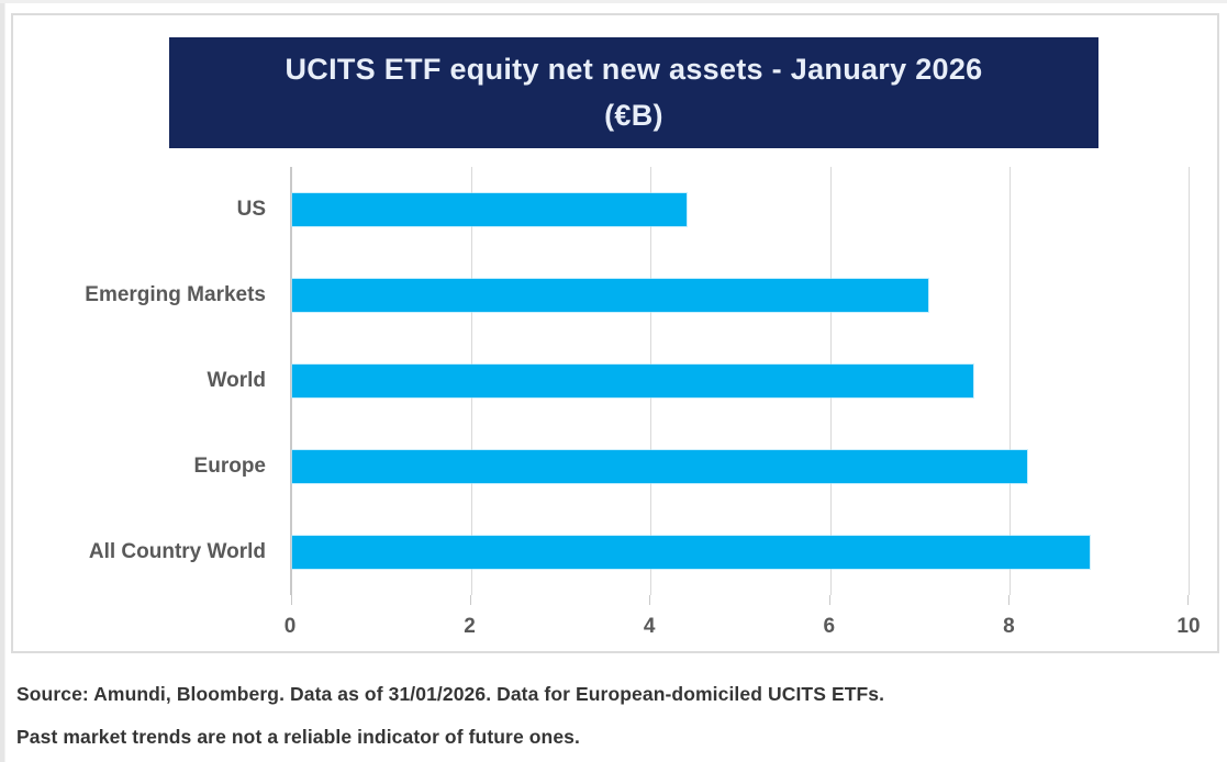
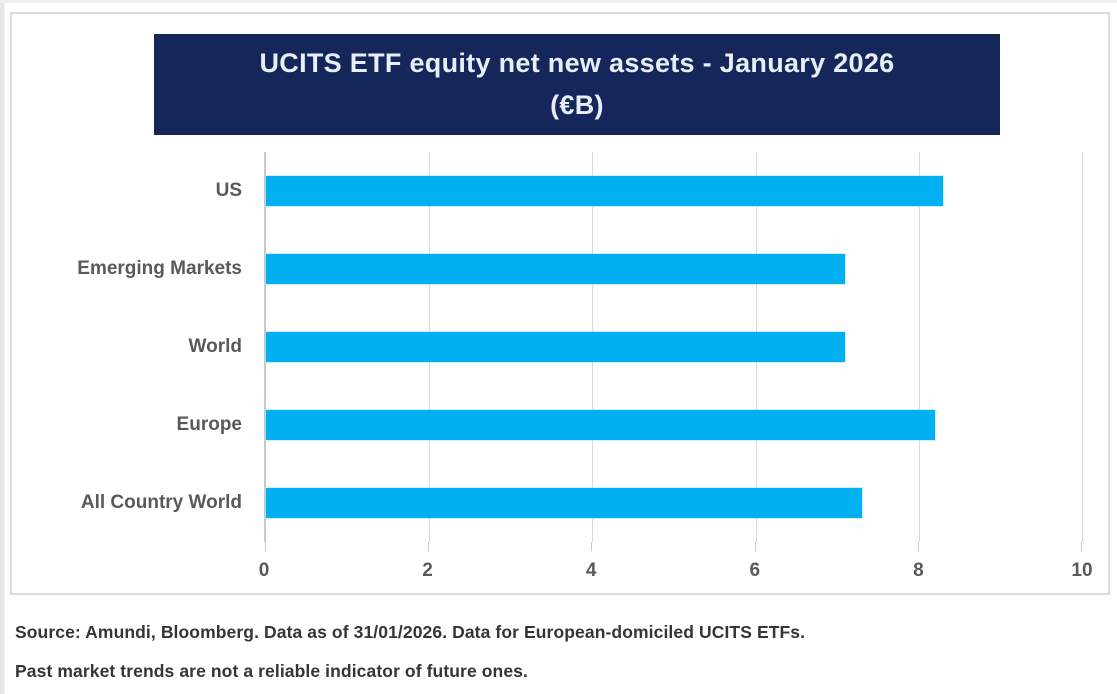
US: 4.4 -> 8.3
World: 7.6 -> 7.1
All Country World: 8.9 -> 7.3
